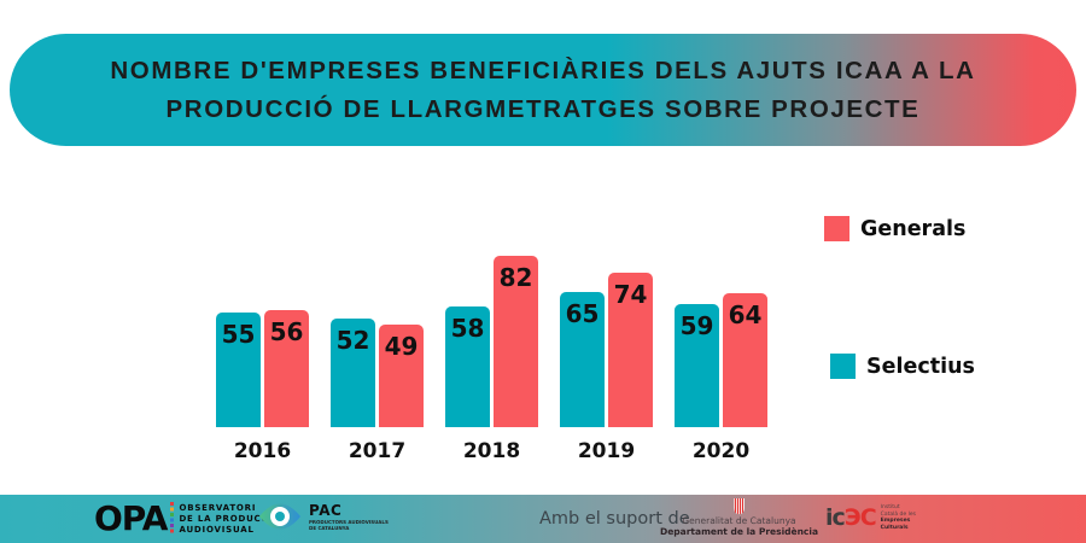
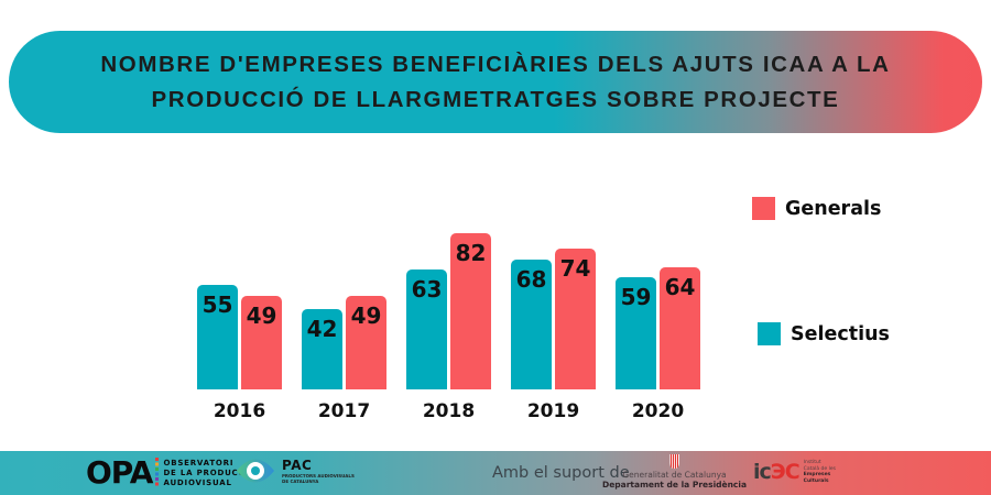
Generals/2016: 56 -> 49
Selectius/2017: 52 -> 42
Selectius/2018: 58 -> 63
Selectius/2019: 65 -> 68
